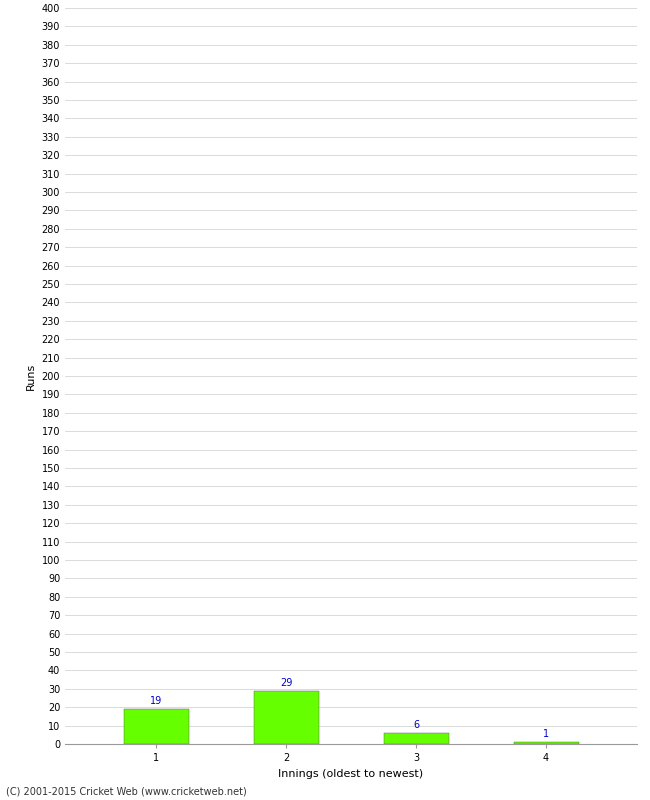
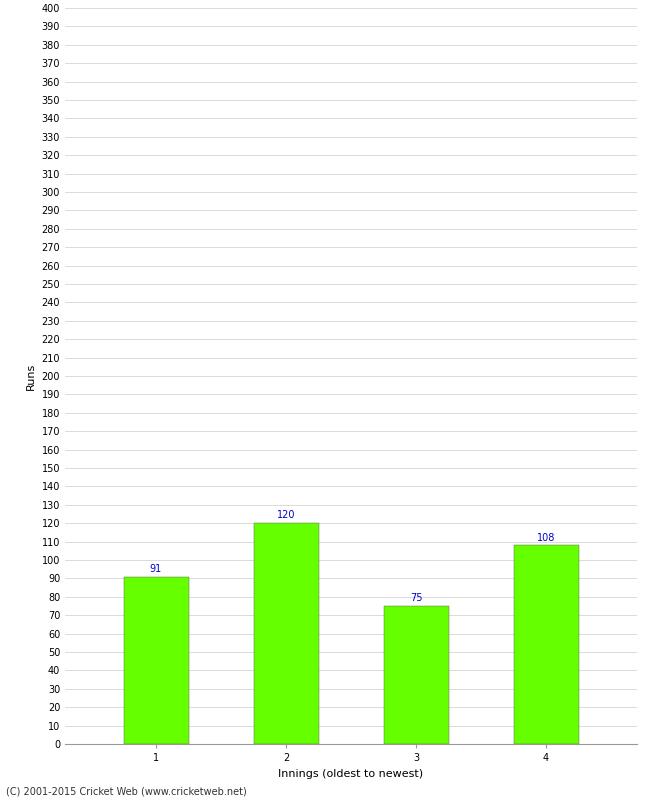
1: 19 -> 91
2: 29 -> 120
3: 6 -> 75
4: 1 -> 108
